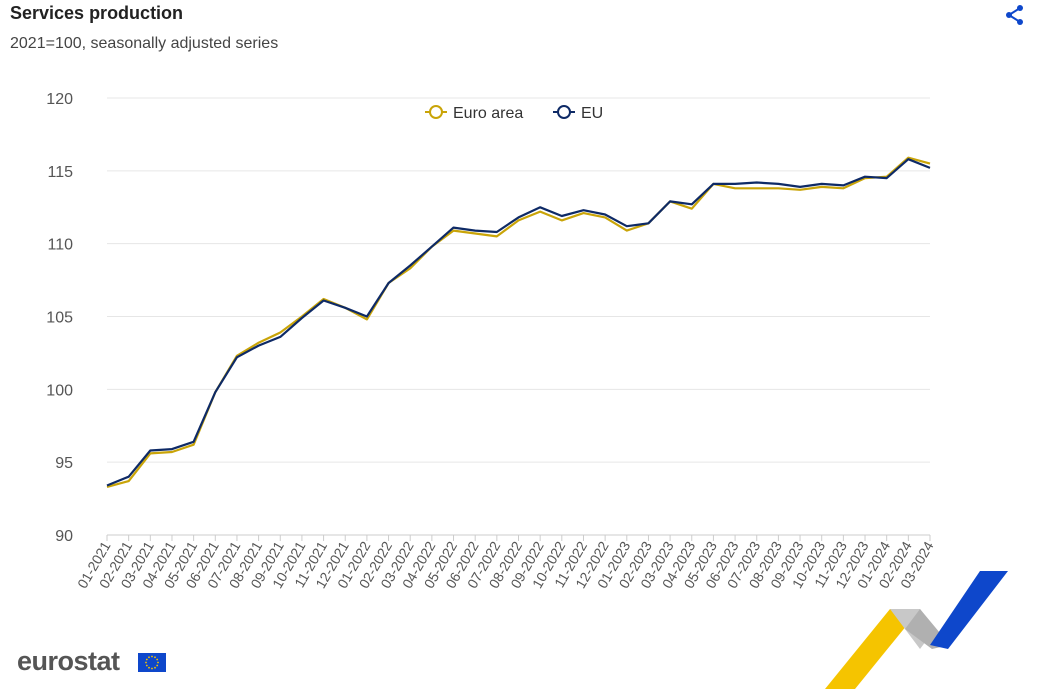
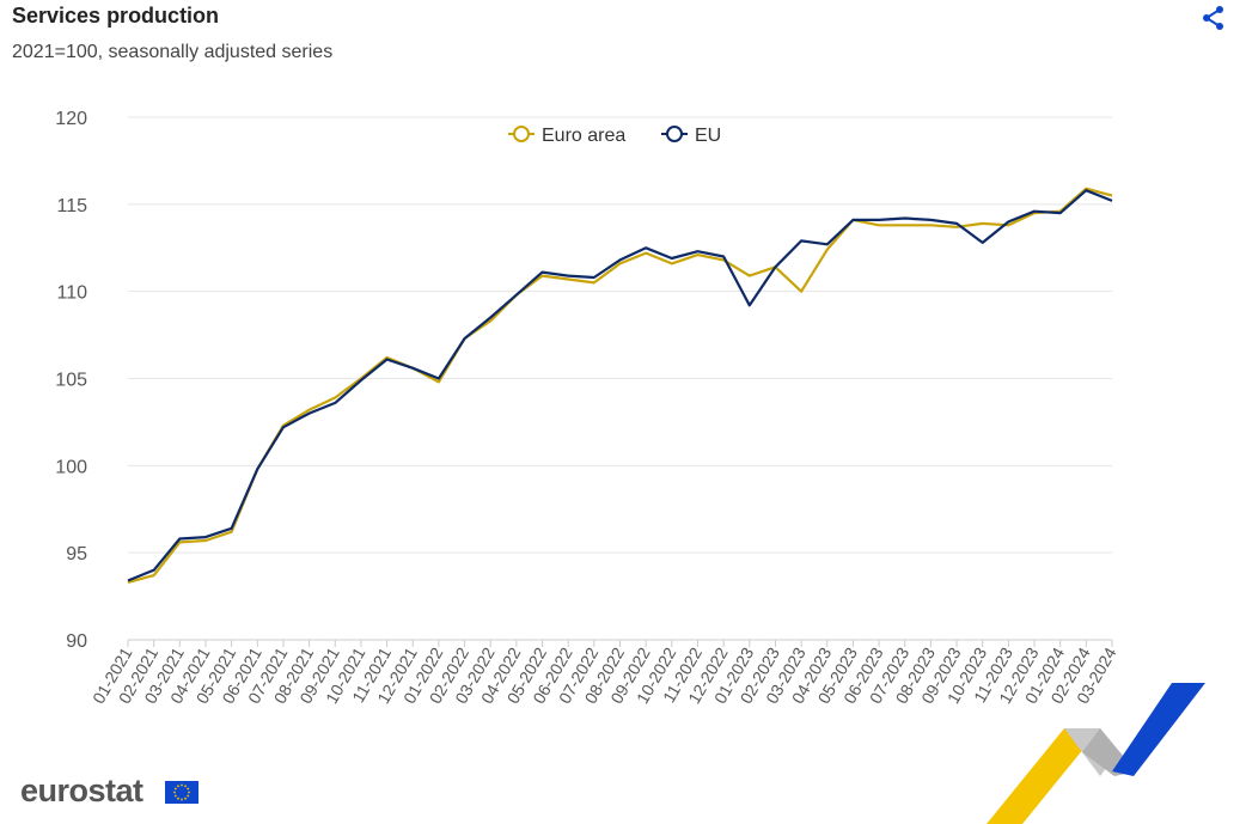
EU/01-2023: 111.2 -> 109.2
Euro area/03-2023: 112.9 -> 110.0
EU/10-2023: 114.1 -> 112.8
